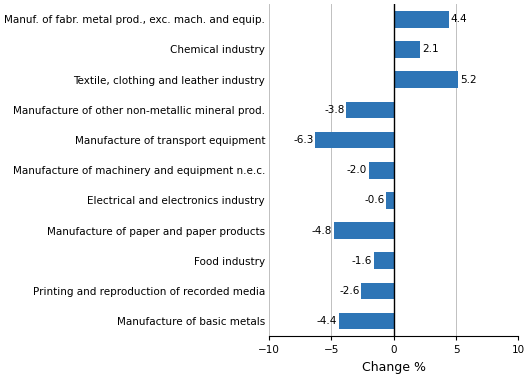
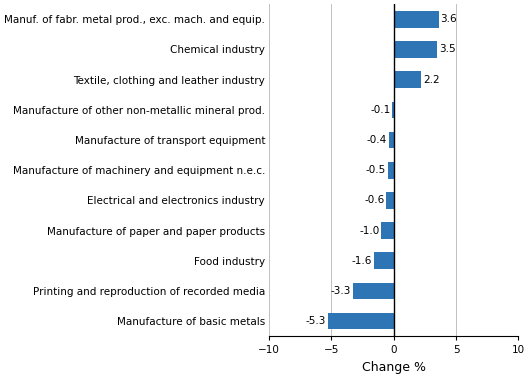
Manuf. of fabr. metal prod., exc. mach. and equip.: 4.4 -> 3.6
Chemical industry: 2.1 -> 3.5
Textile, clothing and leather industry: 5.2 -> 2.2
Manufacture of other non-metallic mineral prod.: -3.8 -> -0.1
Manufacture of transport equipment: -6.3 -> -0.4
Manufacture of machinery and equipment n.e.c.: -2.0 -> -0.5
Manufacture of paper and paper products: -4.8 -> -1.0
Printing and reproduction of recorded media: -2.6 -> -3.3
Manufacture of basic metals: -4.4 -> -5.3
